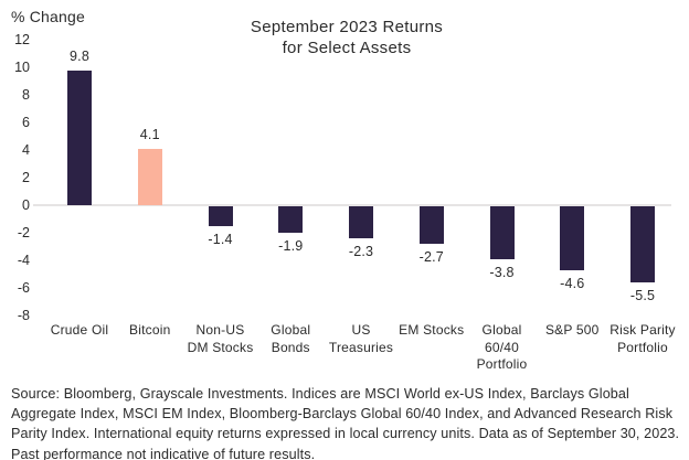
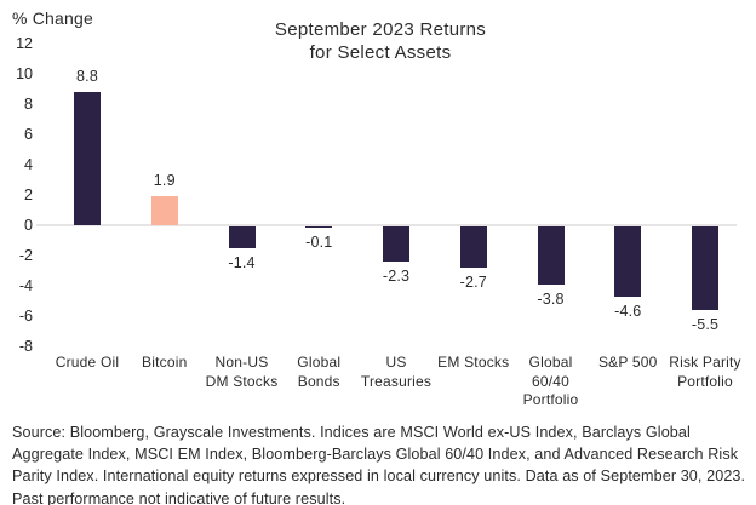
Crude Oil: 9.8 -> 8.8
Bitcoin: 4.1 -> 1.9
Global Bonds: -1.9 -> -0.1
